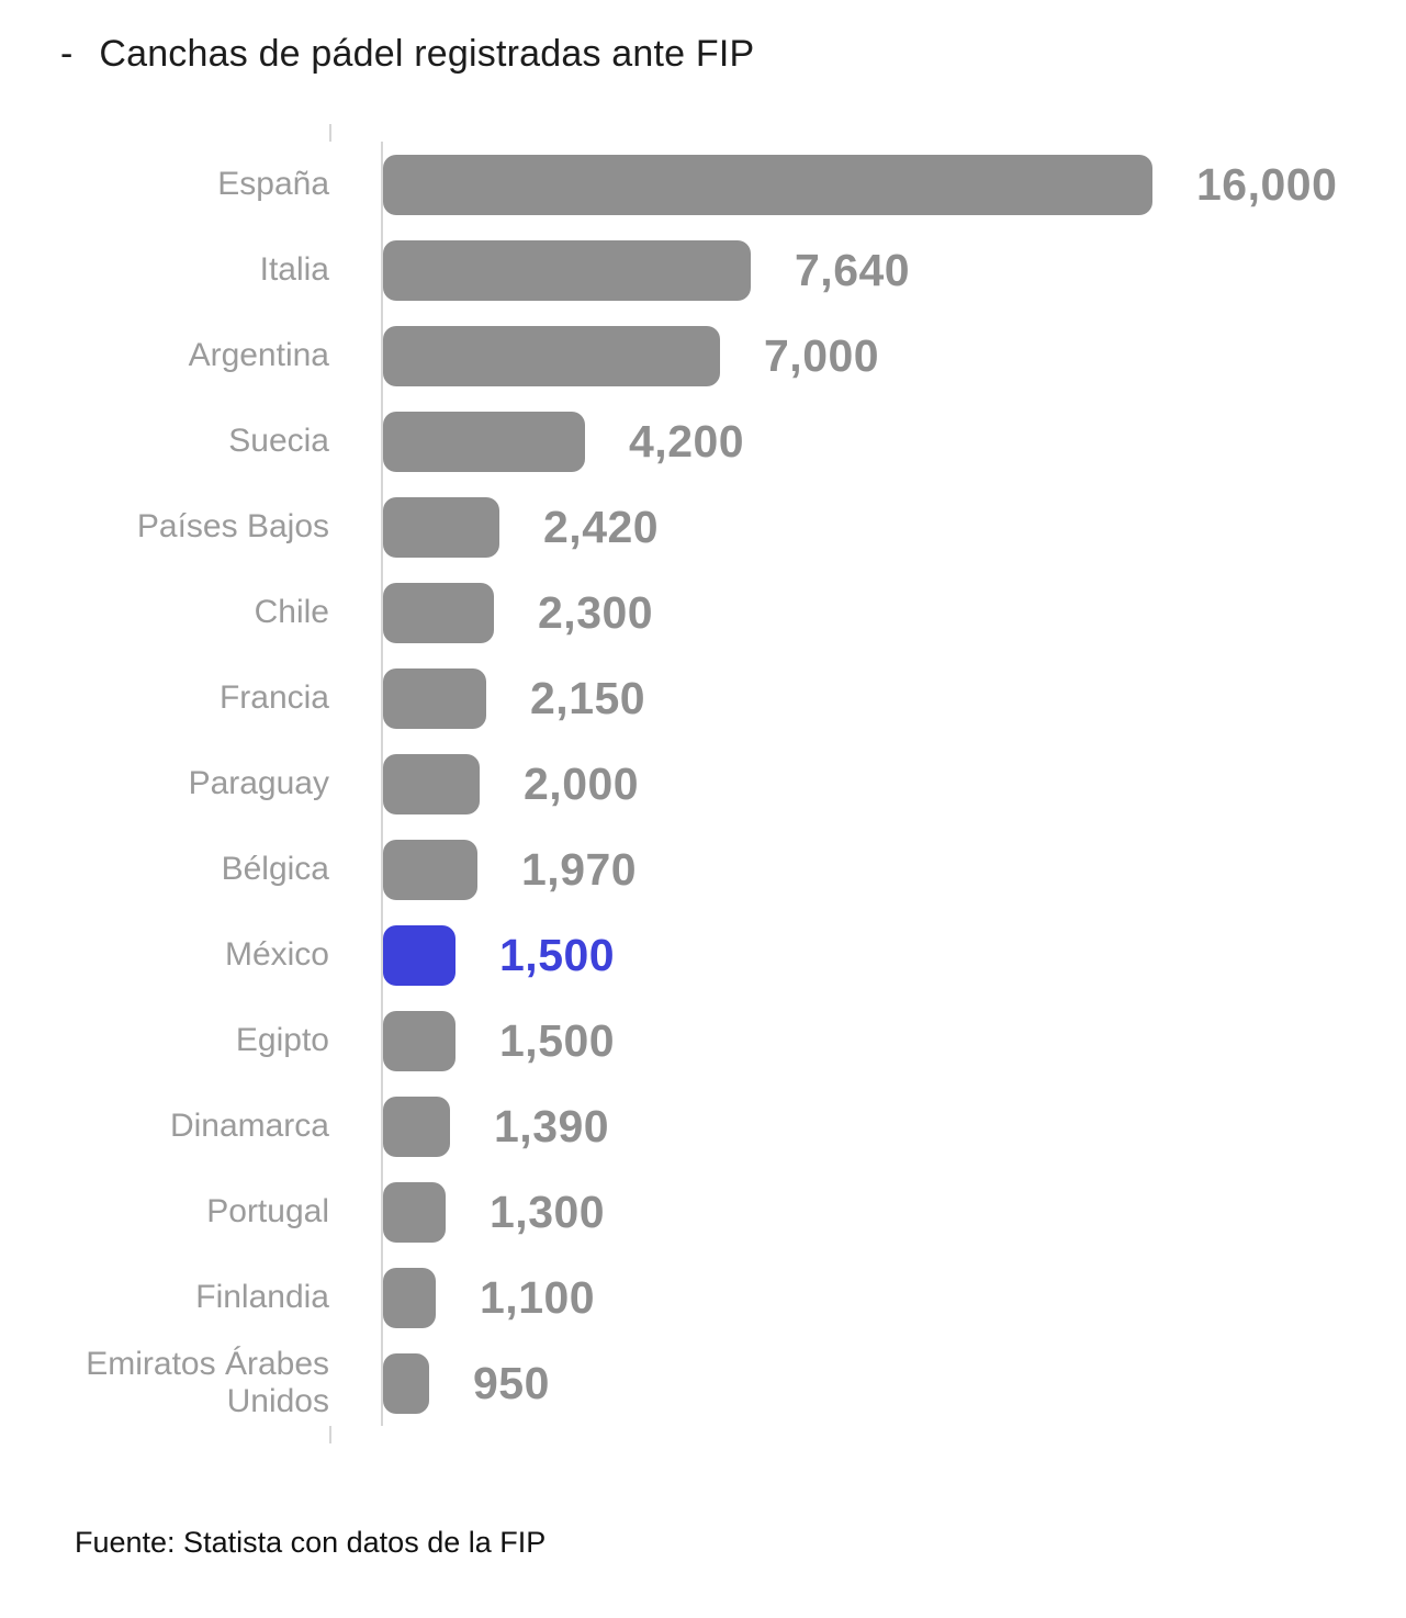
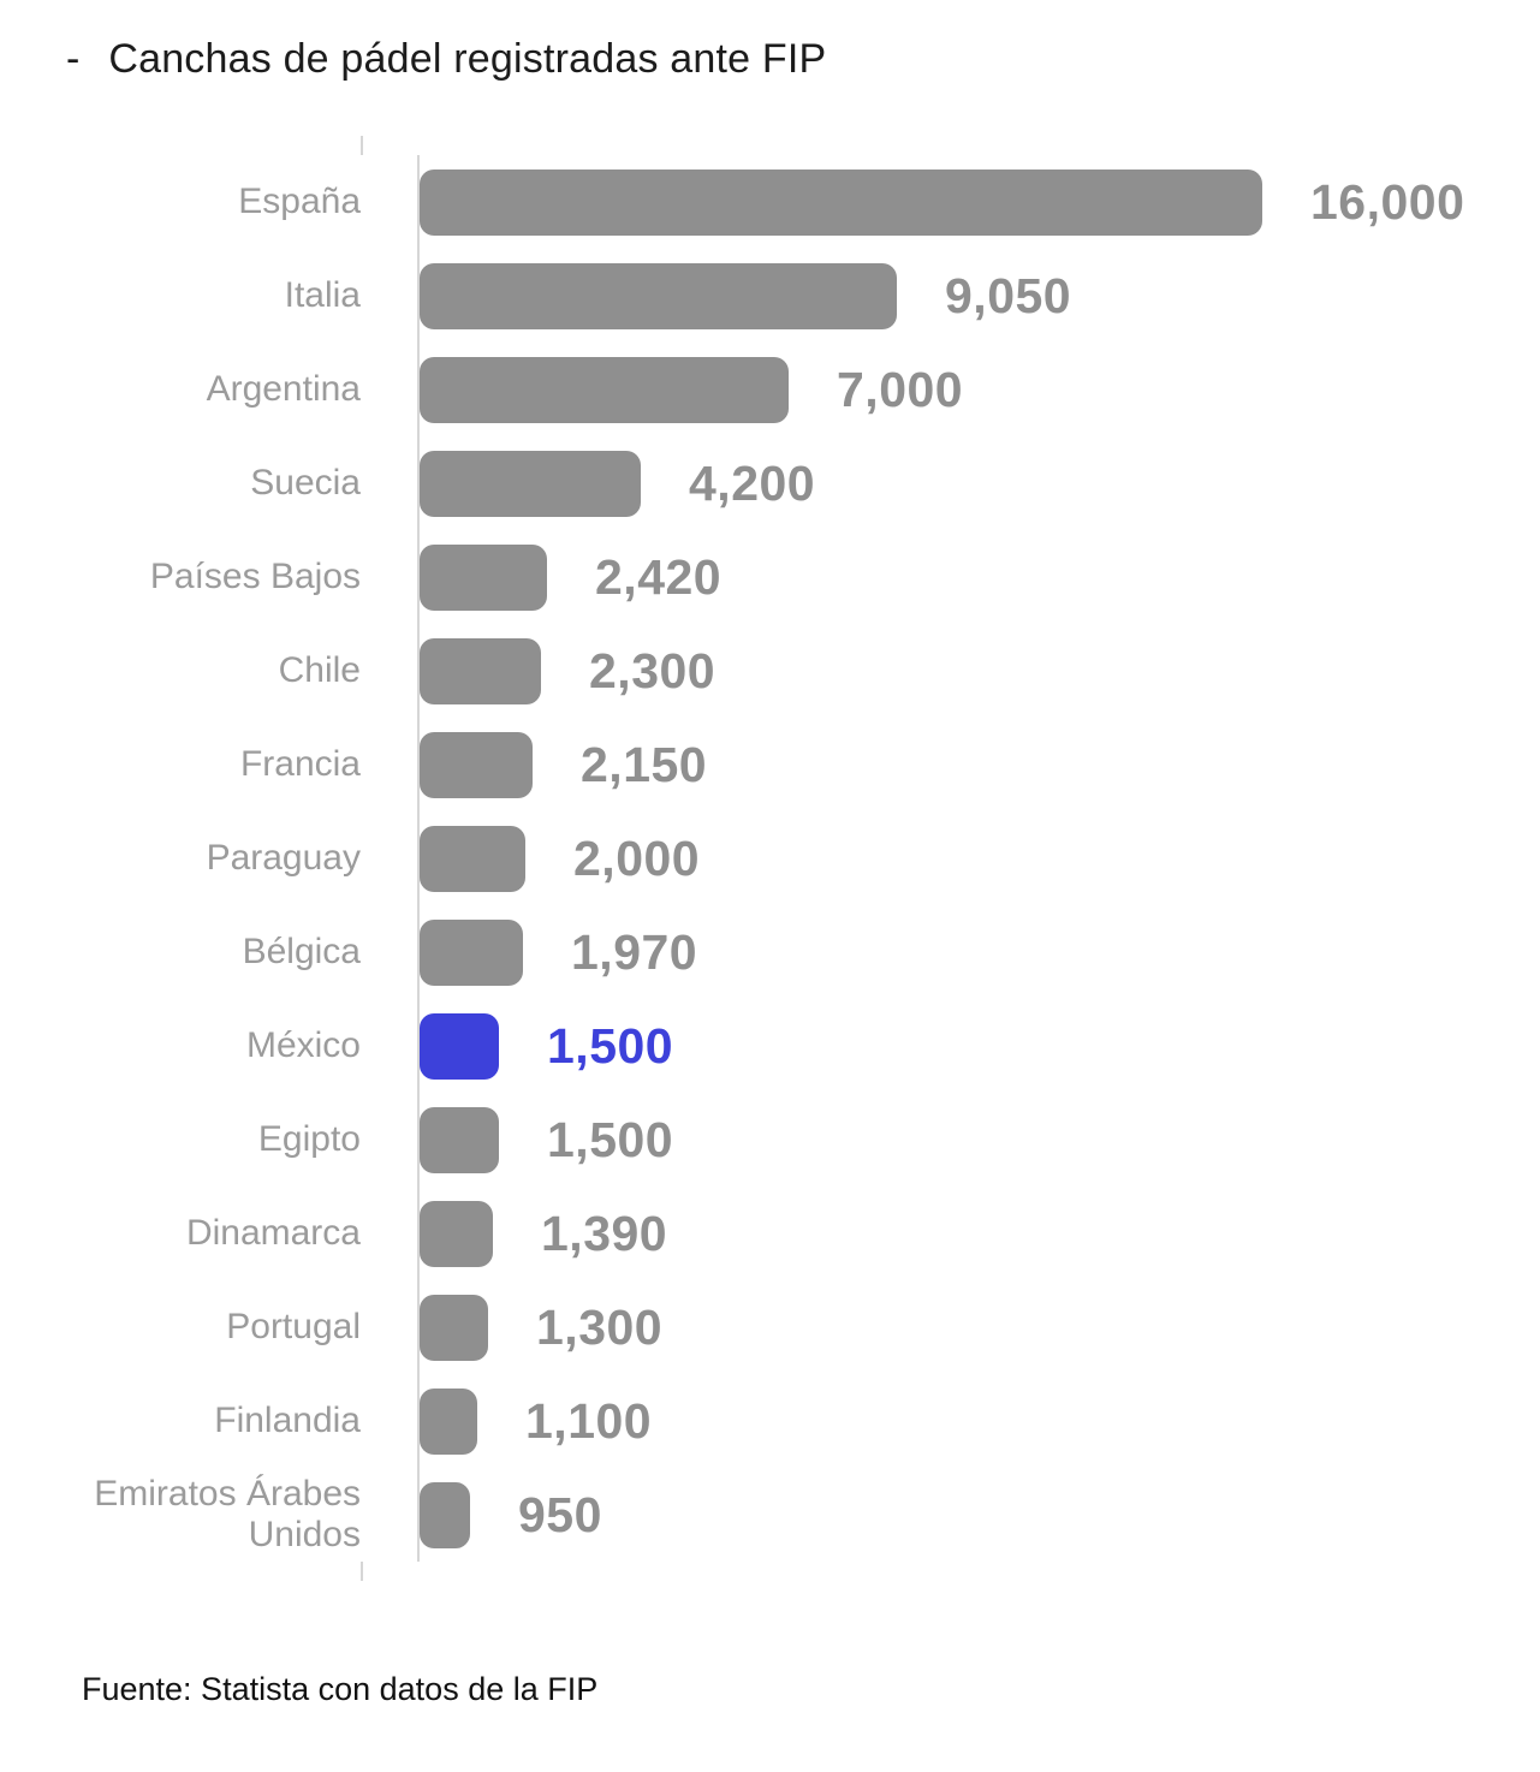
Italia: 7,640 -> 9,050
